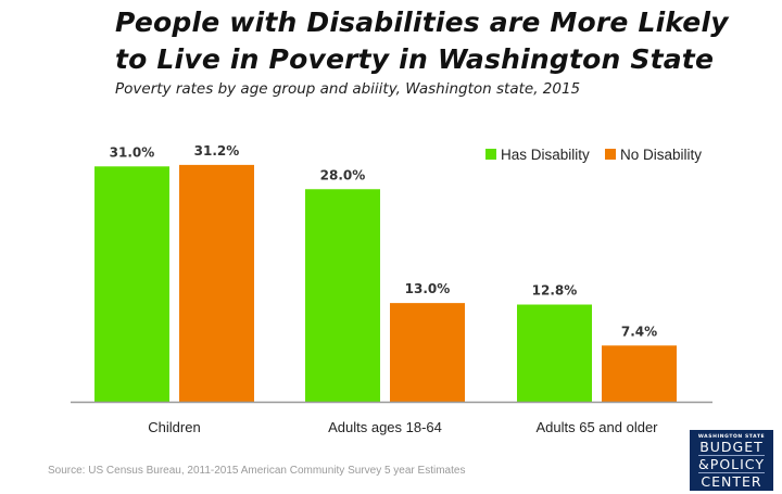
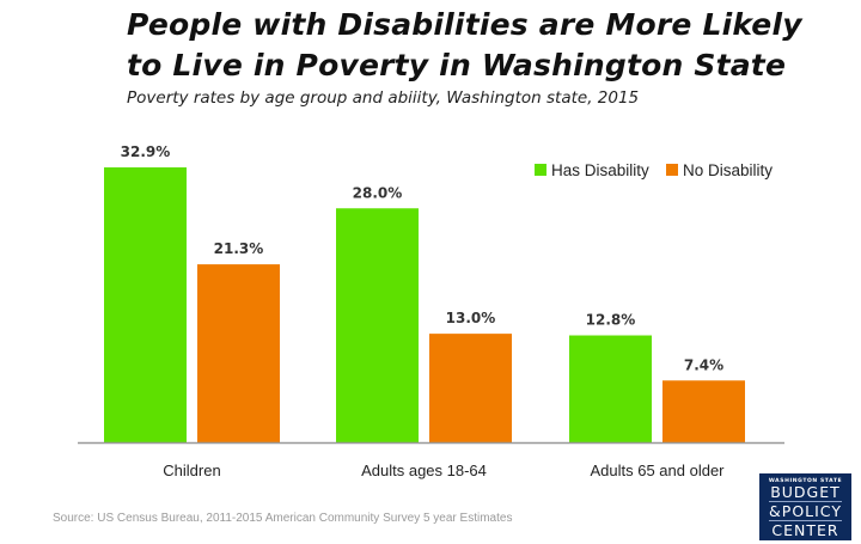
Has Disability/Children: 31.0% -> 32.9%
No Disability/Children: 31.2% -> 21.3%
